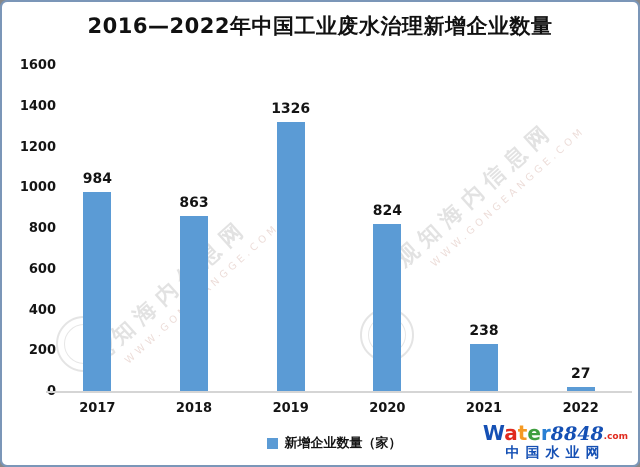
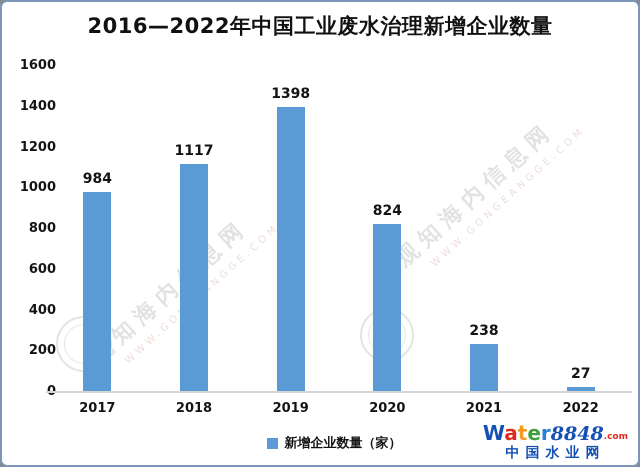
2018: 863 -> 1117
2019: 1326 -> 1398
